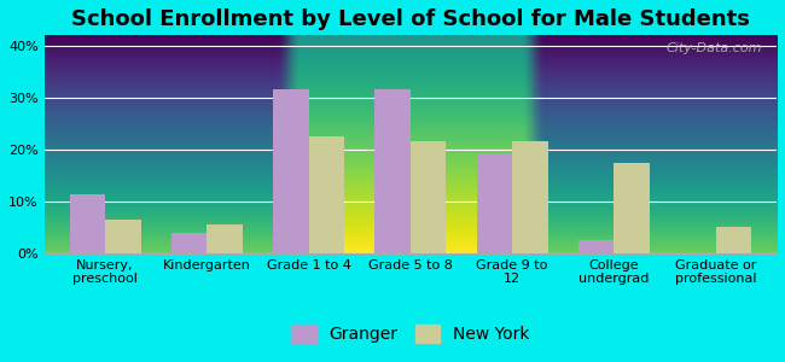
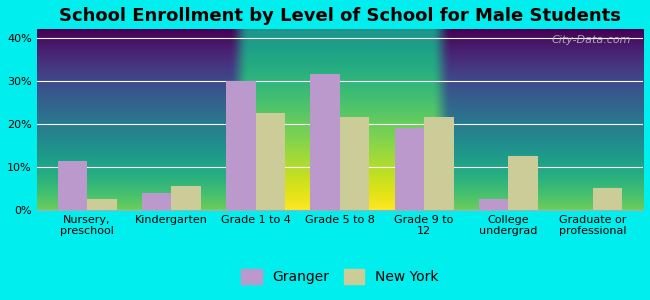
New York/Nursery, preschool: 6.5% -> 2.5%
Granger/Grade 1 to 4: 31.5% -> 30.0%
New York/College undergrad: 17.5% -> 12.5%
